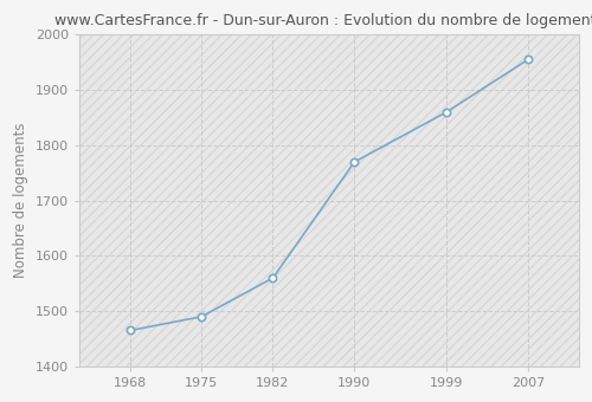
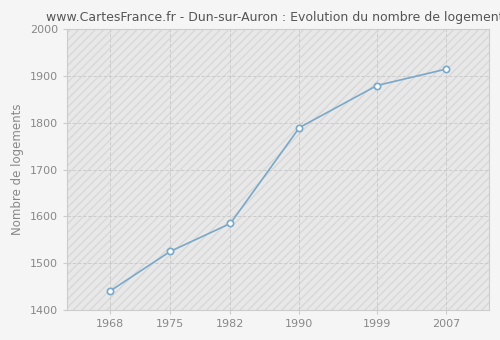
1968: 1465 -> 1440
1975: 1490 -> 1525
1982: 1560 -> 1585
1990: 1770 -> 1790
1999: 1860 -> 1880
2007: 1955 -> 1915
